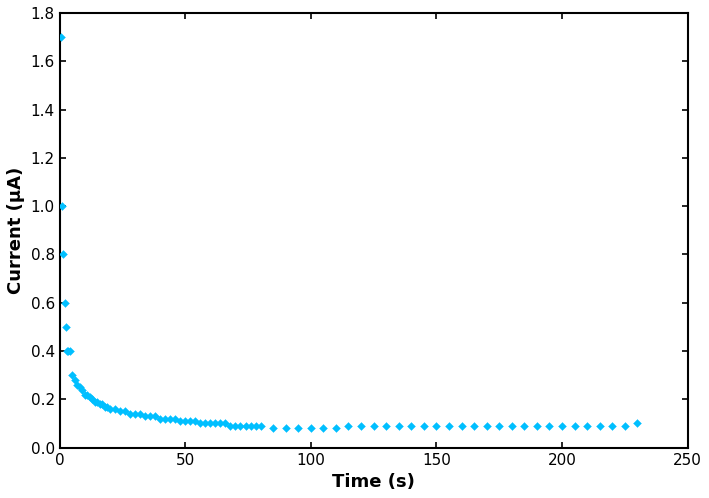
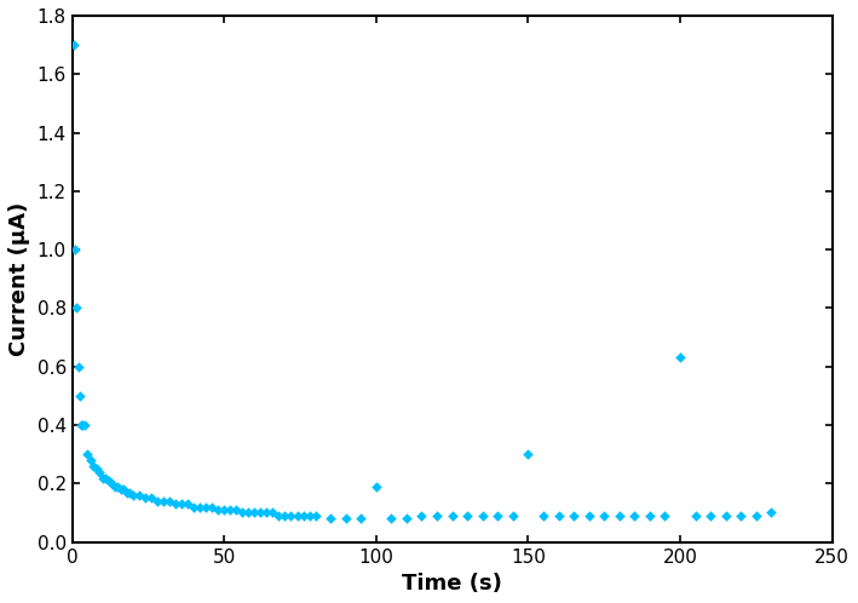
100: 0.08 -> 0.19
150: 0.09 -> 0.30
200: 0.09 -> 0.63
